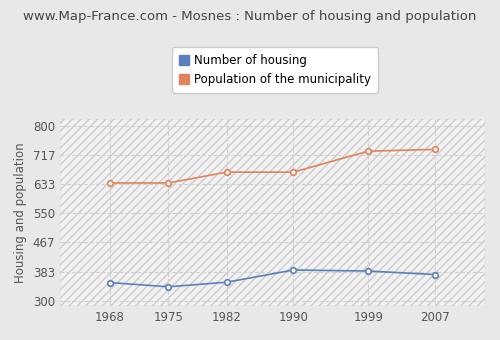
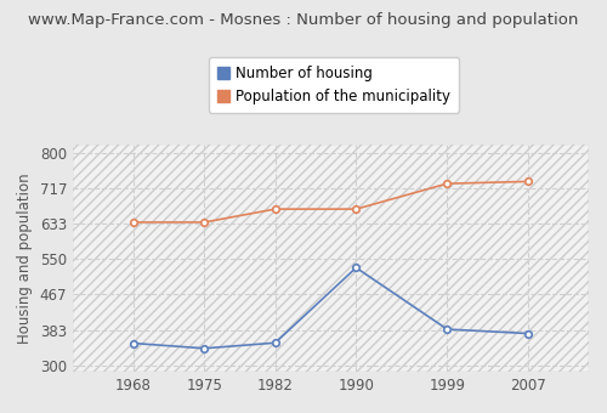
Number of housing/1990: 388 -> 530
